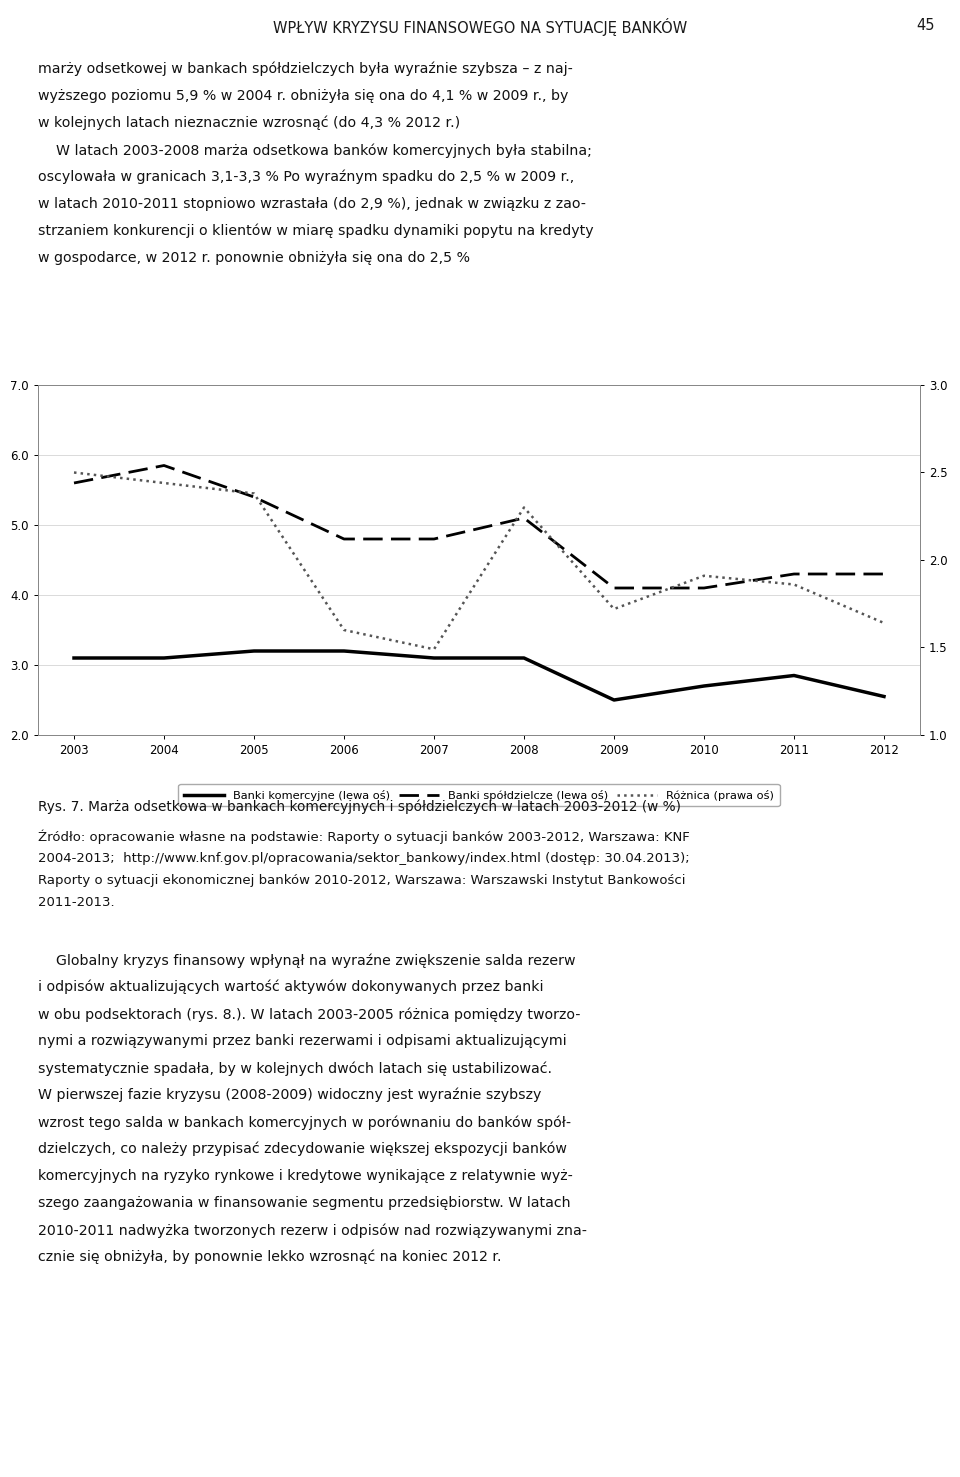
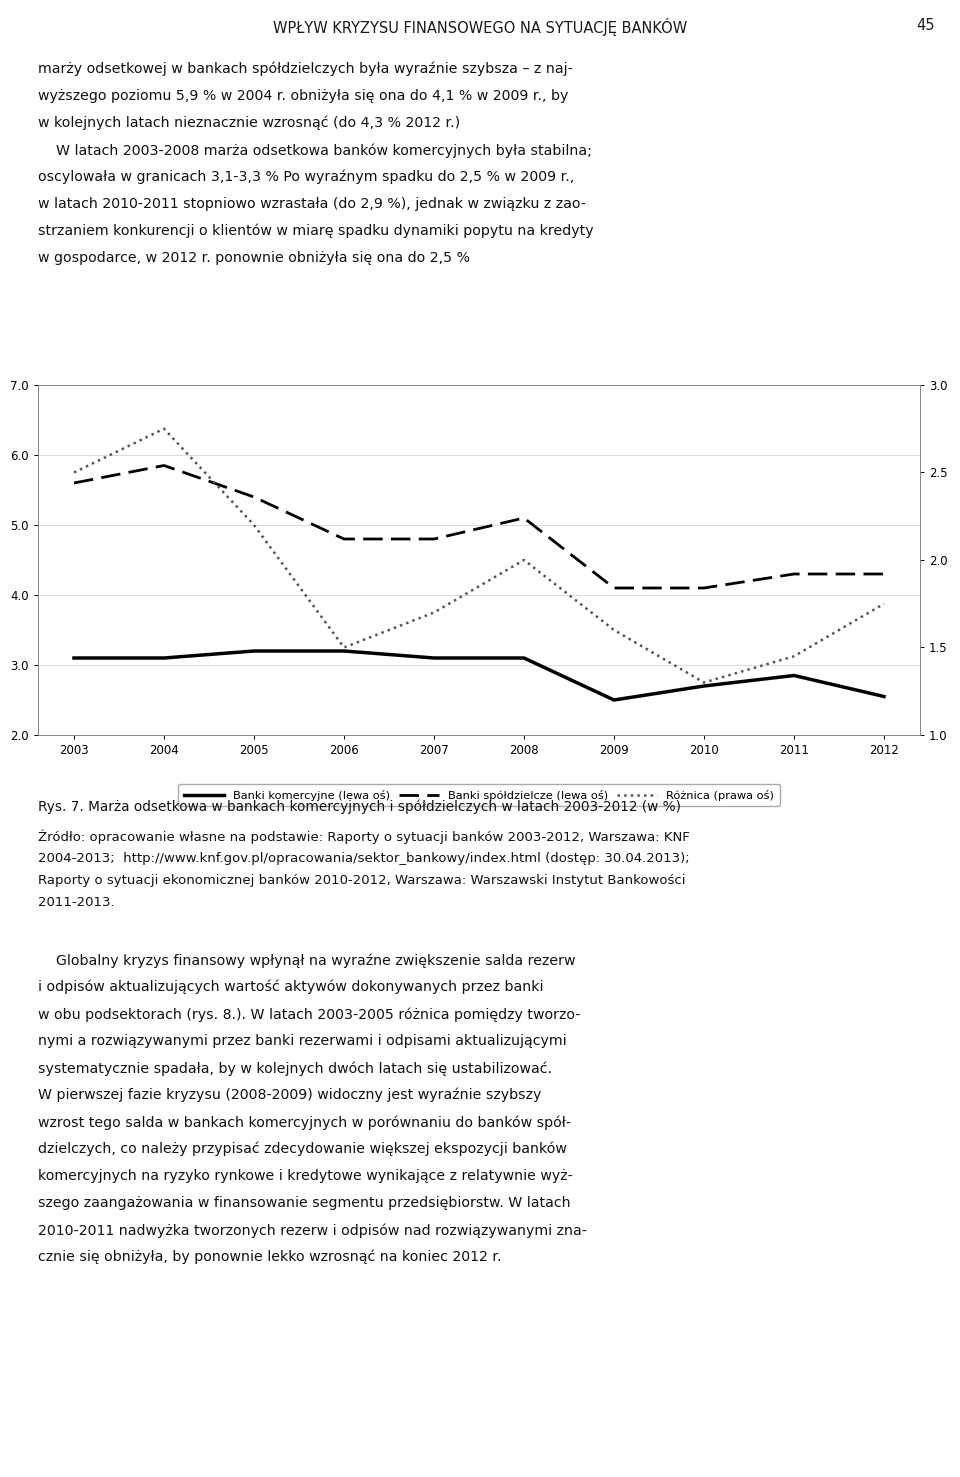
Różnica (prawa oś)/2004: 2.44 -> 2.75
Różnica (prawa oś)/2005: 2.38 -> 2.20
Różnica (prawa oś)/2006: 1.60 -> 1.50
Różnica (prawa oś)/2007: 1.49 -> 1.70
Różnica (prawa oś)/2008: 2.30 -> 2.00
Różnica (prawa oś)/2009: 1.72 -> 1.60
Różnica (prawa oś)/2010: 1.91 -> 1.30
Różnica (prawa oś)/2011: 1.86 -> 1.45
Różnica (prawa oś)/2012: 1.64 -> 1.75
